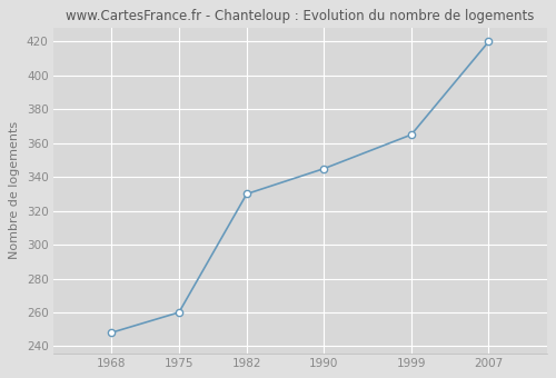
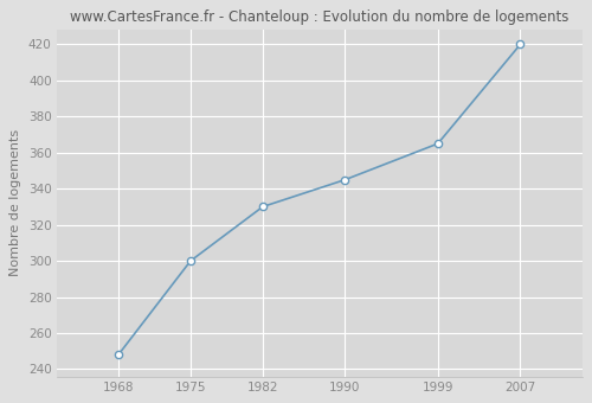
1975: 260 -> 300
